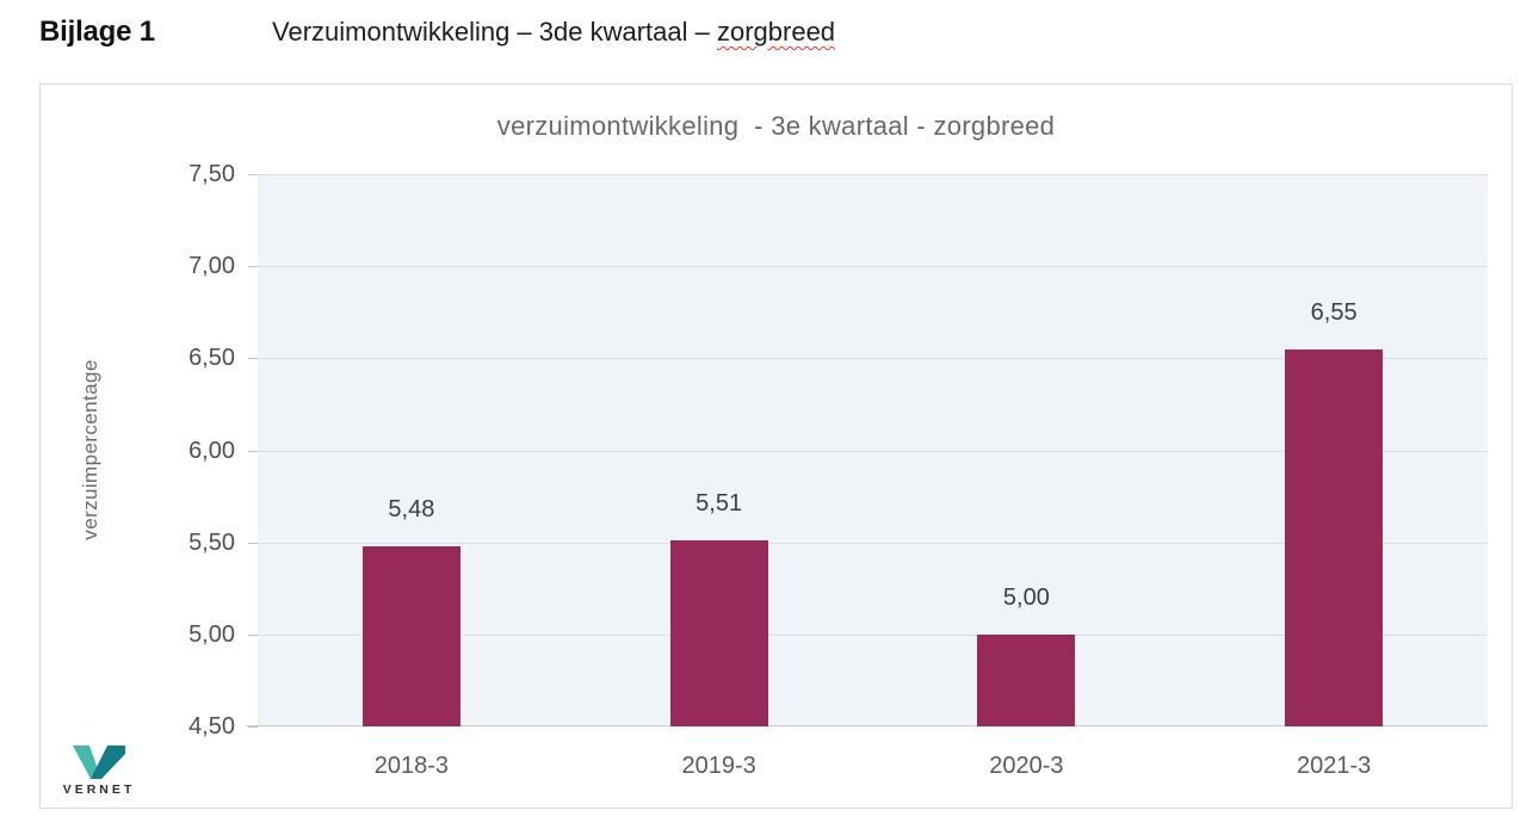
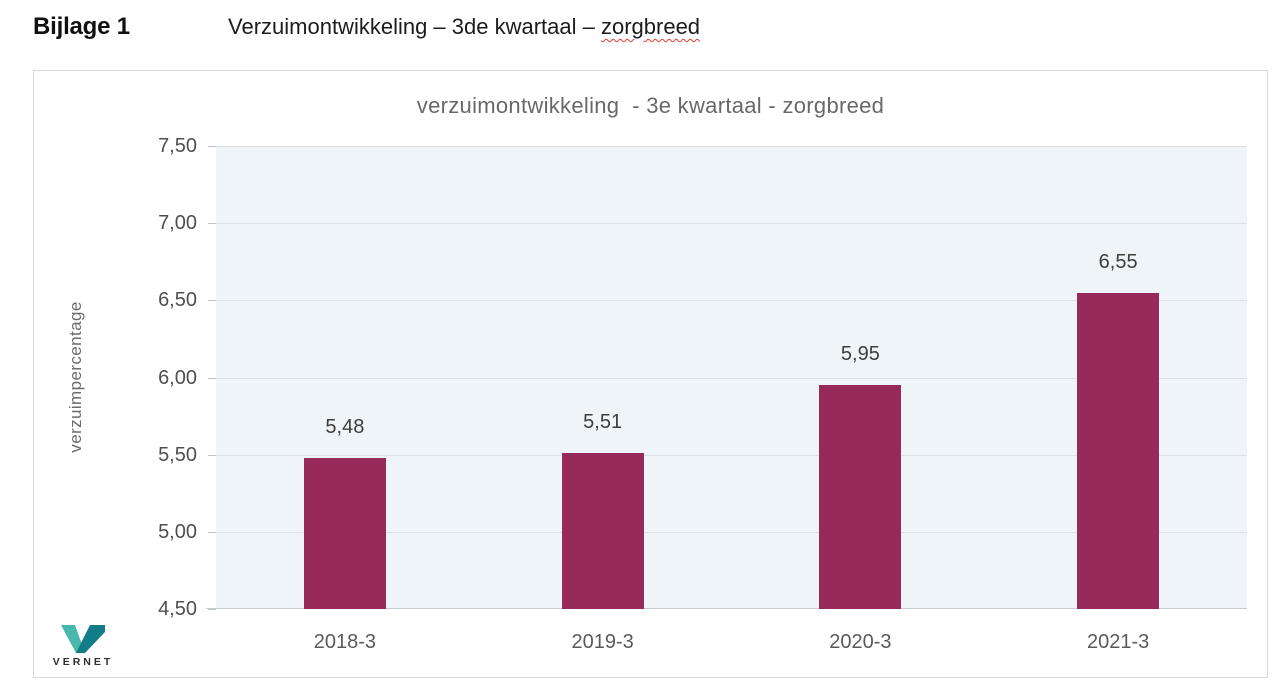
2020-3: 5,00 -> 5,95
